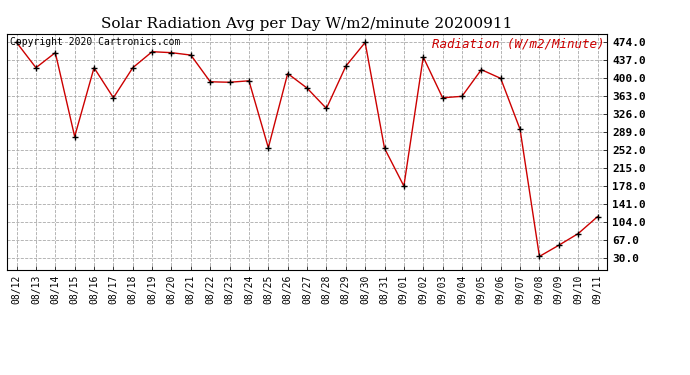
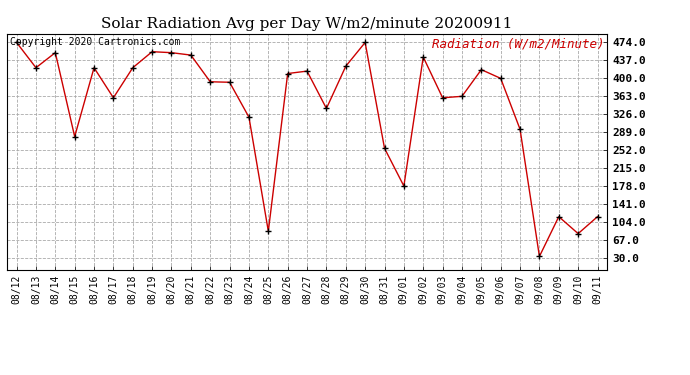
08/24: 395 -> 320
08/25: 257 -> 85
08/27: 380 -> 415
09/09: 56 -> 115
